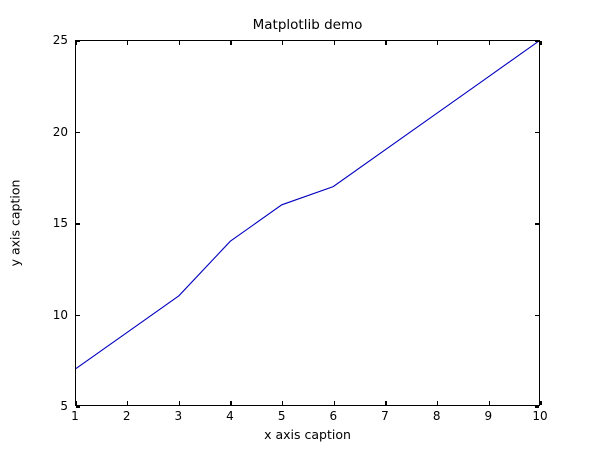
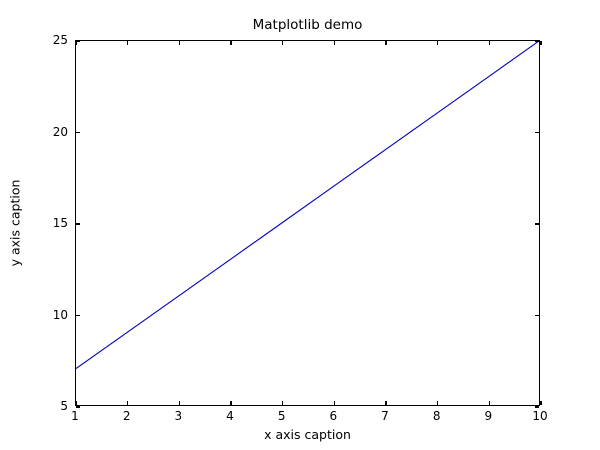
4: 14 -> 13
5: 16 -> 15
